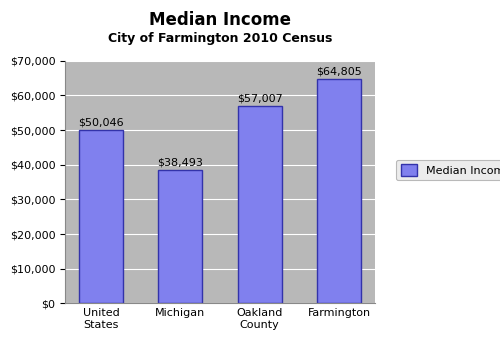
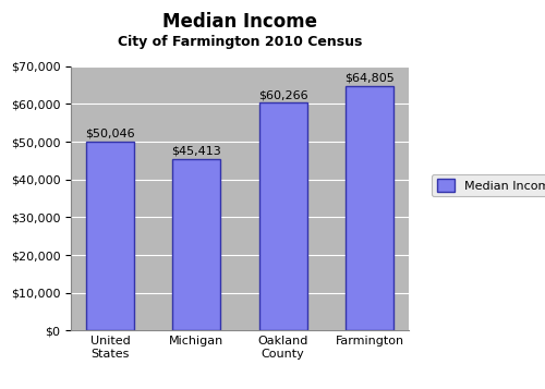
Michigan: $38,493 -> $45,413
Oakland County: $57,007 -> $60,266
